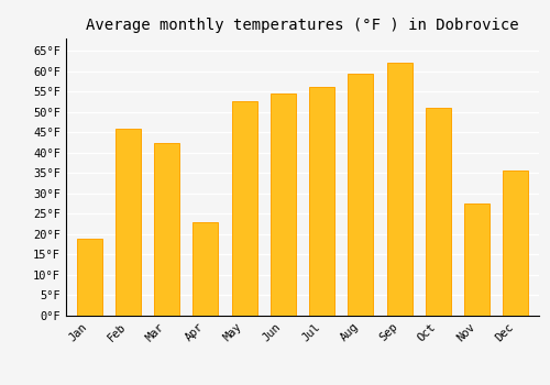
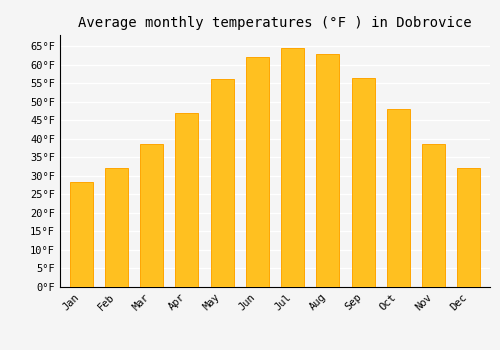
Jan: 19.0°F -> 28.4°F
Feb: 46.0°F -> 32.0°F
Mar: 42.5°F -> 38.5°F
Apr: 23.0°F -> 47.0°F
May: 52.5°F -> 56.0°F
Jun: 54.5°F -> 62.0°F
Jul: 56.0°F -> 64.5°F
Aug: 59.5°F -> 63.0°F
Sep: 62.0°F -> 56.5°F
Oct: 51.0°F -> 48.0°F
Nov: 27.5°F -> 38.5°F
Dec: 35.5°F -> 32.0°F
